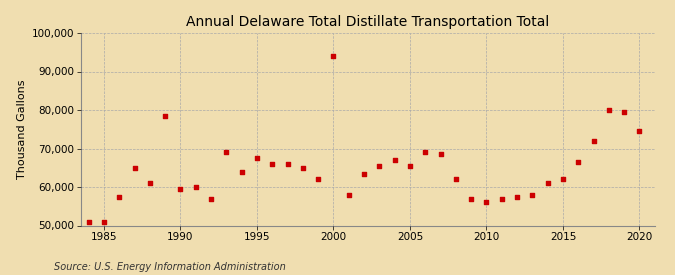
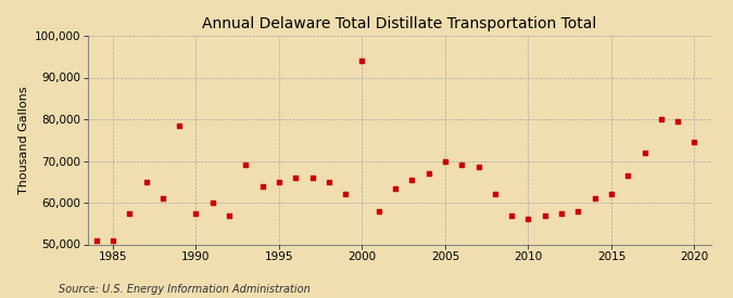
1990: 59,500 -> 57,500
1995: 67,500 -> 65,000
2005: 65,500 -> 70,000
